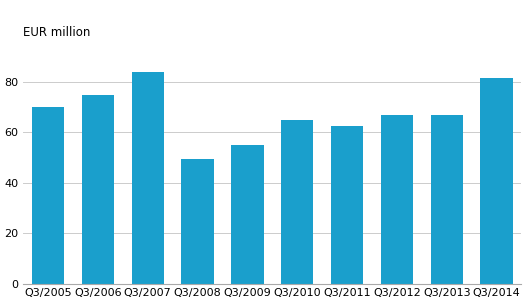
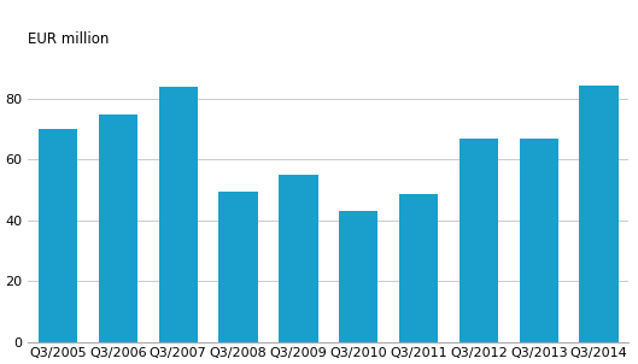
Q3/2010: 65.0 -> 43.0
Q3/2011: 62.5 -> 48.5
Q3/2014: 81.5 -> 84.5
